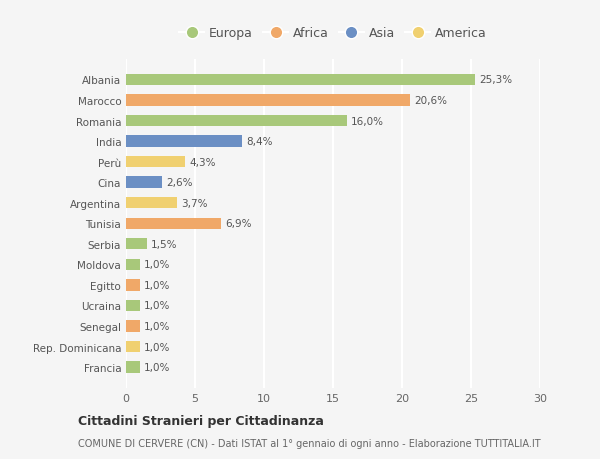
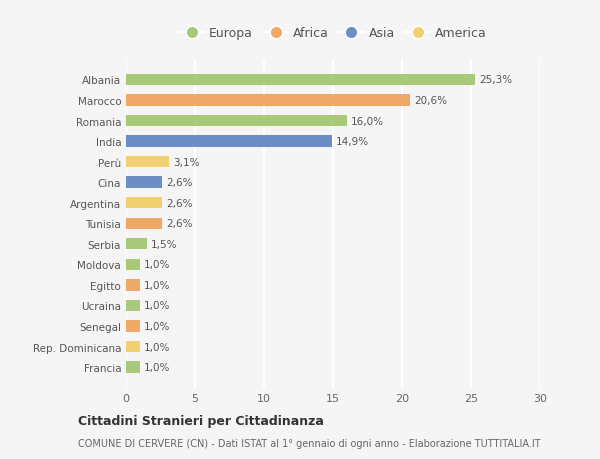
India: 8,4% -> 14,9%
Perù: 4,3% -> 3,1%
Argentina: 3,7% -> 2,6%
Tunisia: 6,9% -> 2,6%
